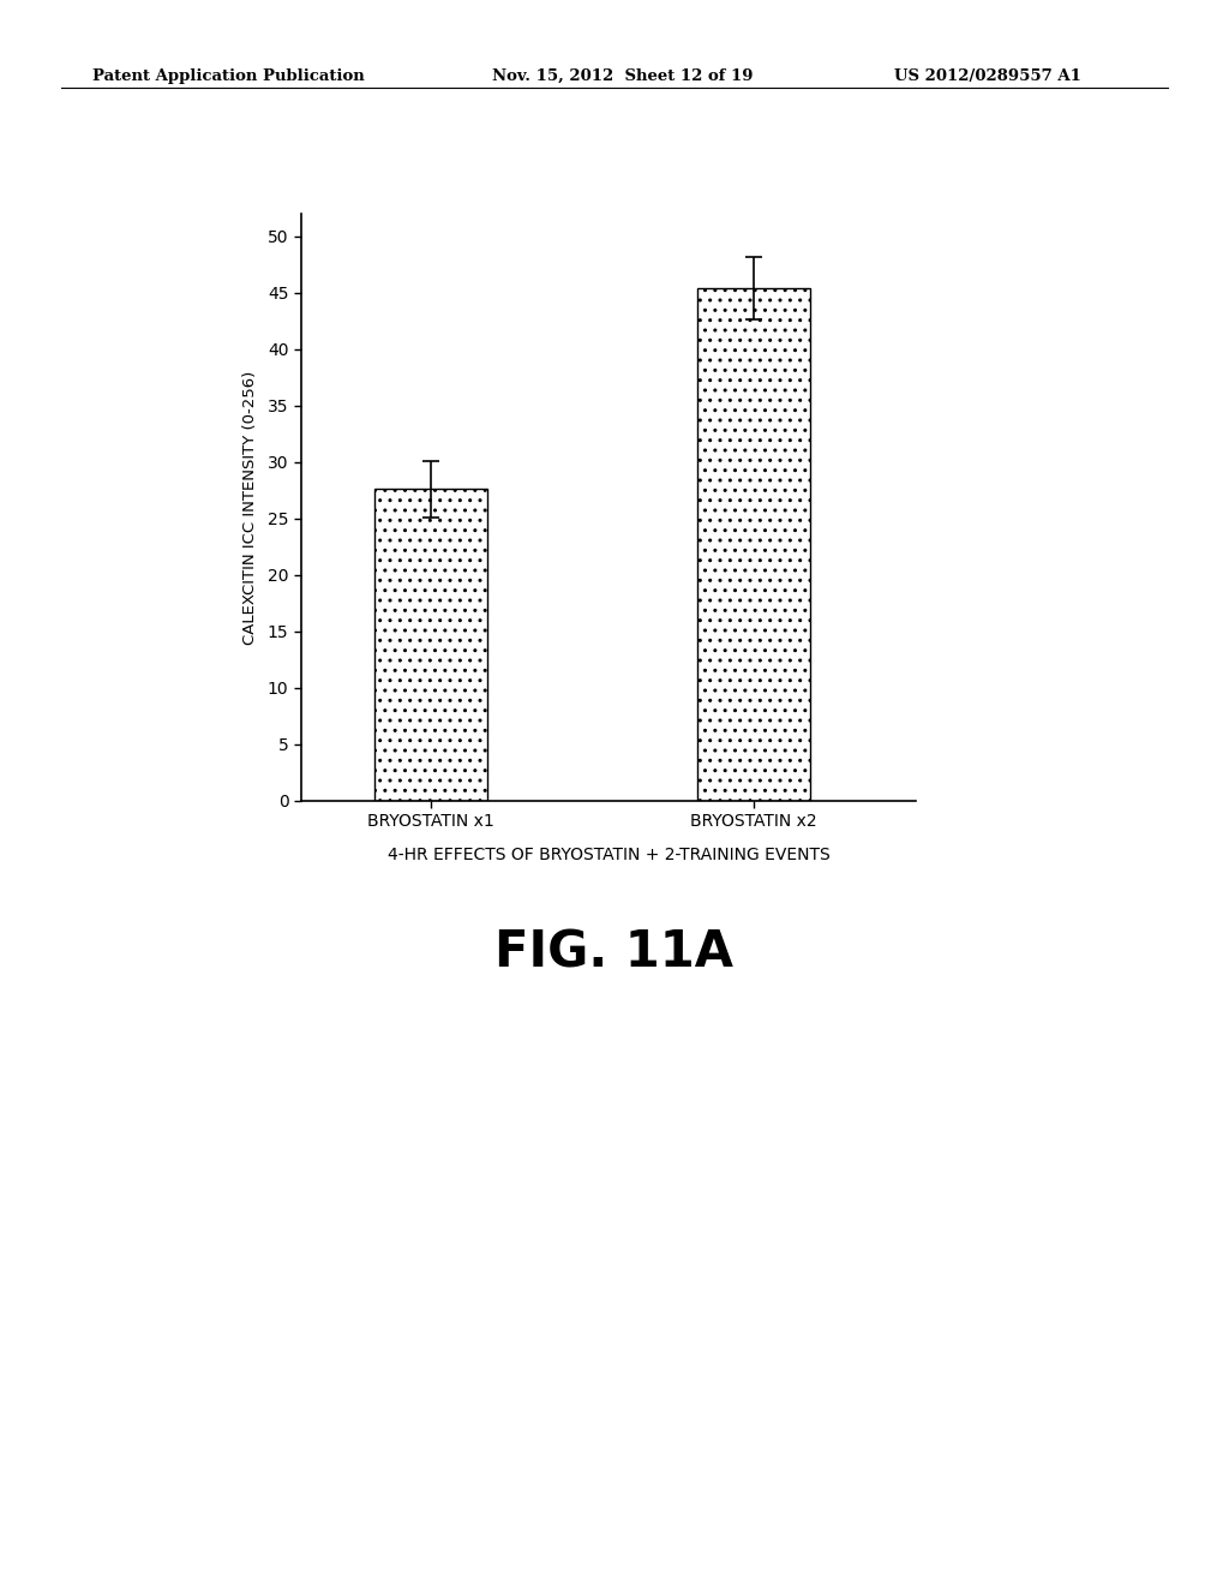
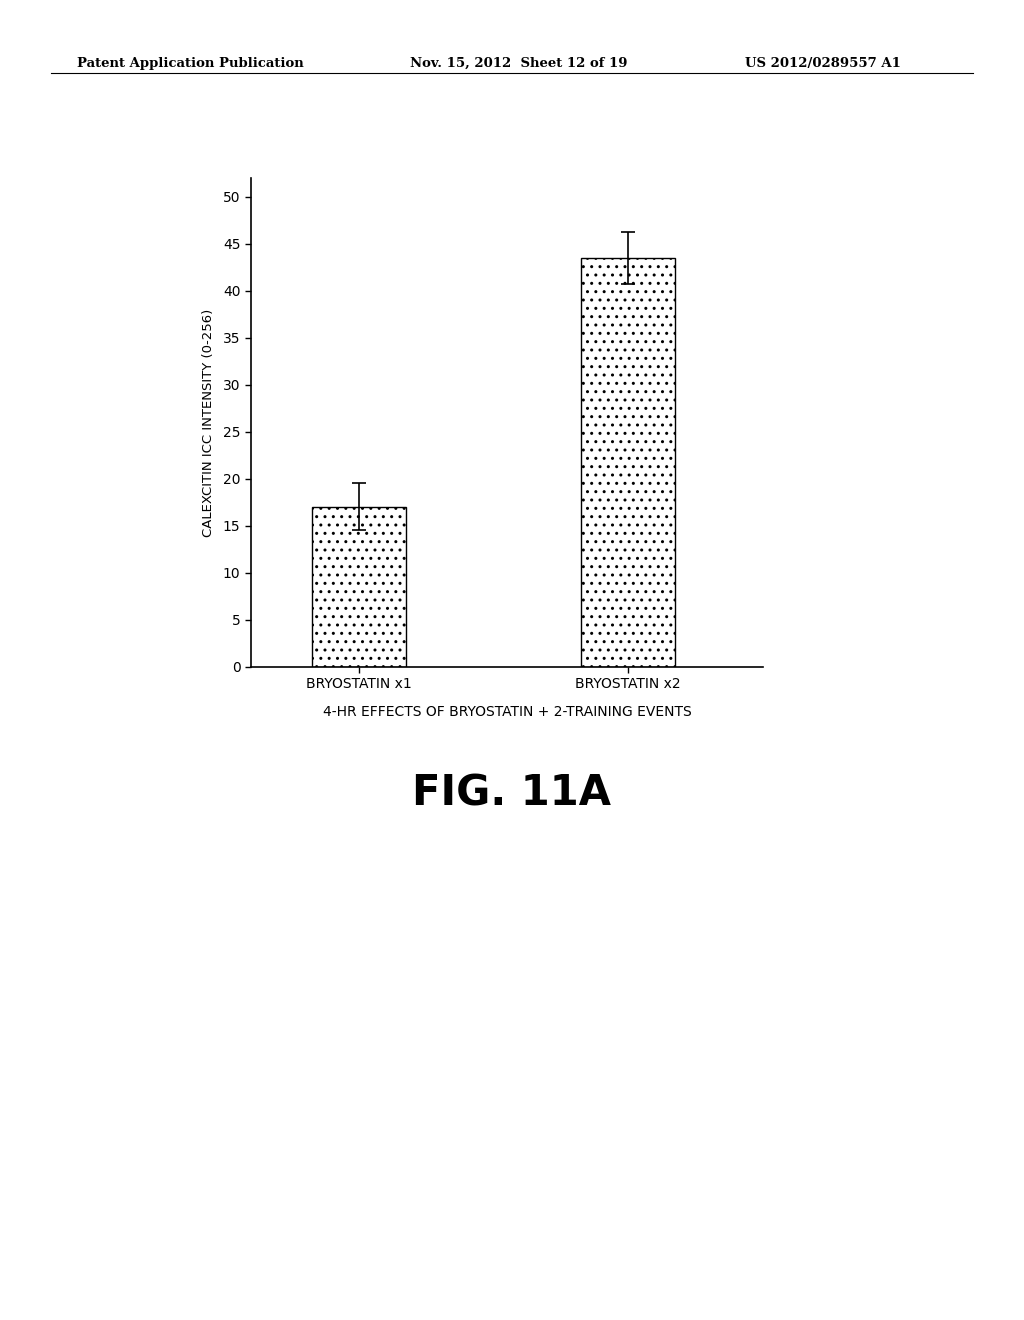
BRYOSTATIN x1: 27.6 -> 17.0
BRYOSTATIN x2: 45.4 -> 43.5
